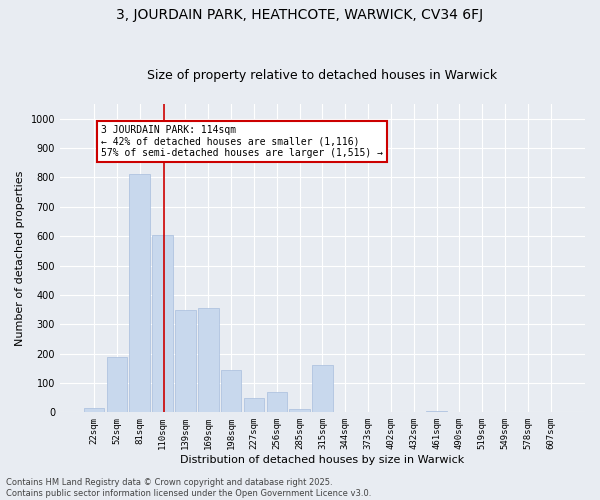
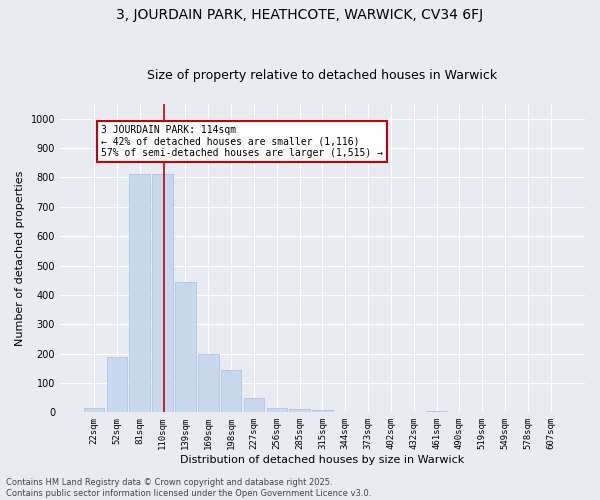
110sqm: 605 -> 810
139sqm: 350 -> 445
169sqm: 355 -> 200
256sqm: 70 -> 15
315sqm: 160 -> 7
